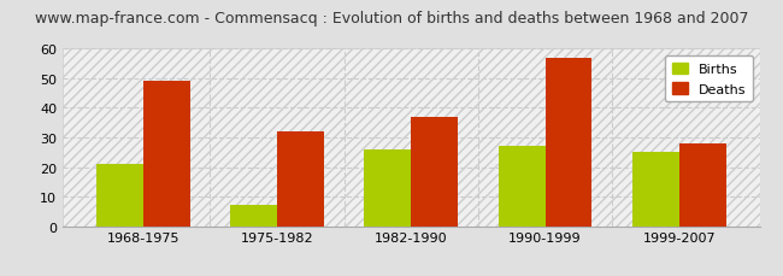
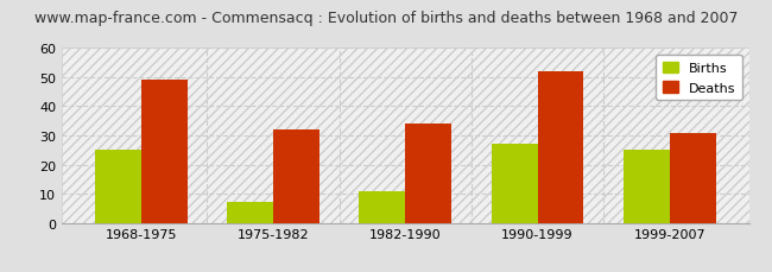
Births/1968-1975: 21 -> 25
Births/1982-1990: 26 -> 11
Deaths/1982-1990: 37 -> 34
Deaths/1990-1999: 57 -> 52
Deaths/1999-2007: 28 -> 31
